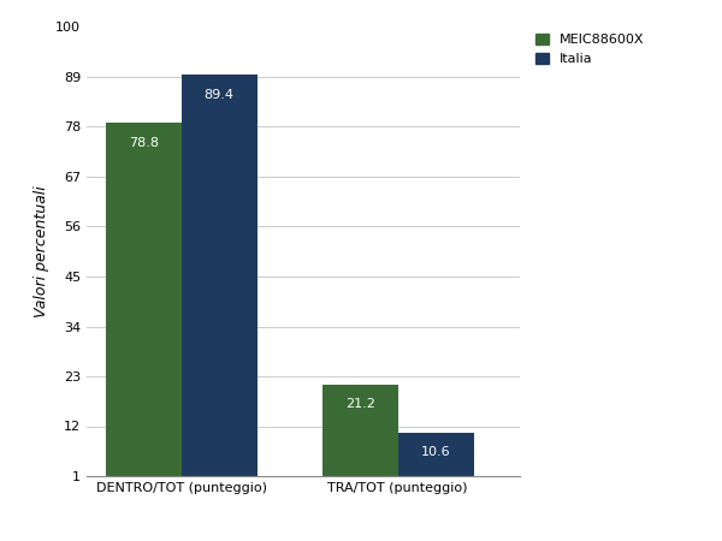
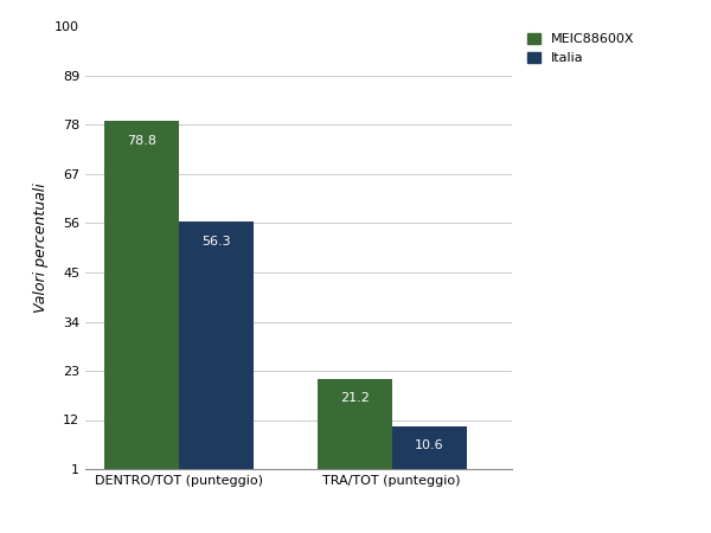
Italia/DENTRO/TOT (punteggio): 89.4 -> 56.3
